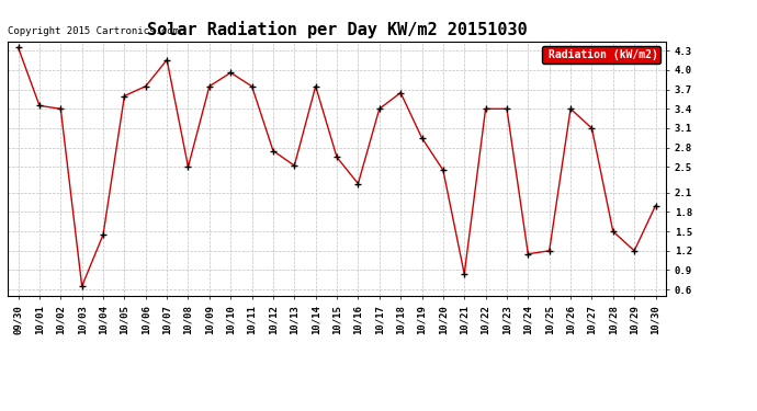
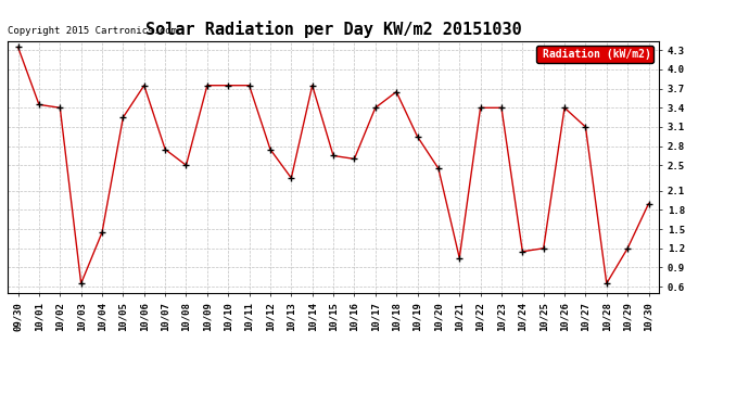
10/05: 3.60 -> 3.25
10/07: 4.16 -> 2.75
10/10: 3.96 -> 3.75
10/13: 2.52 -> 2.30
10/16: 2.24 -> 2.60
10/21: 0.84 -> 1.05
10/28: 1.50 -> 0.65
